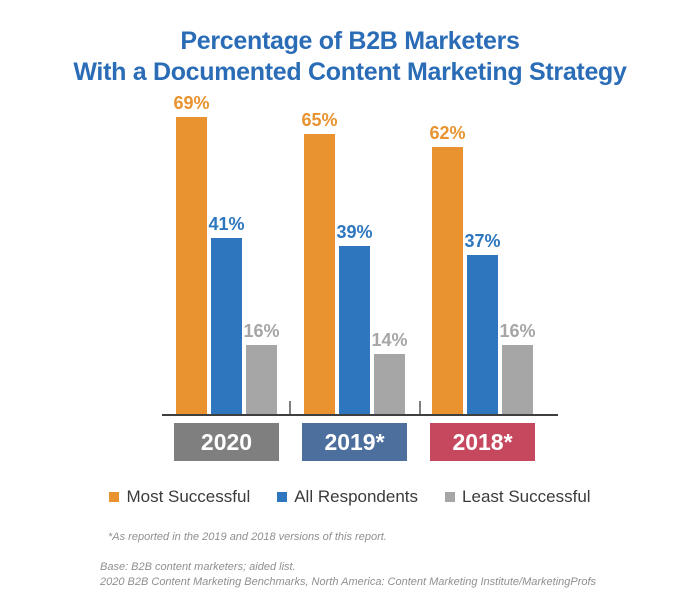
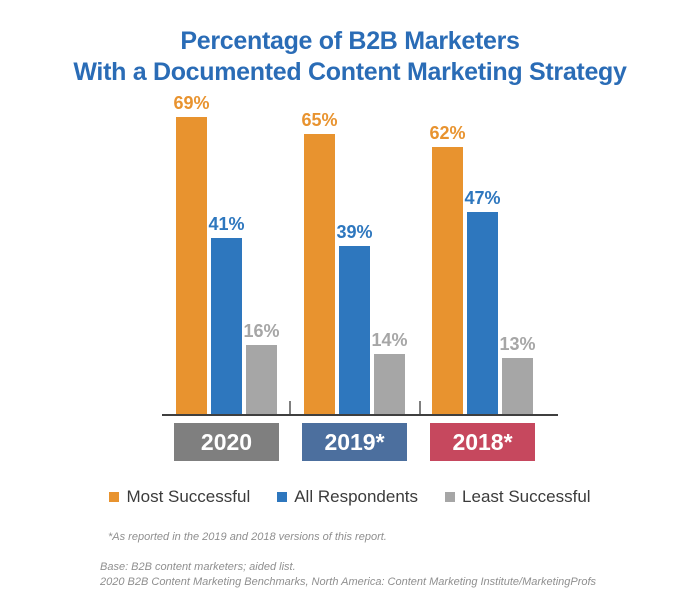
All Respondents/2018*: 37% -> 47%
Least Successful/2018*: 16% -> 13%
